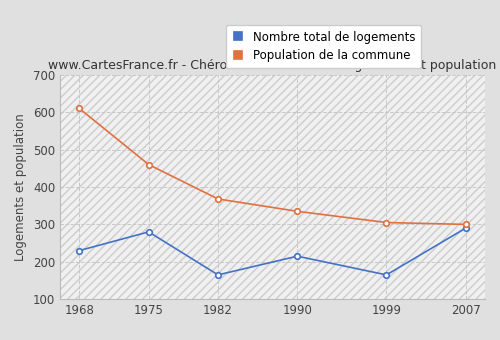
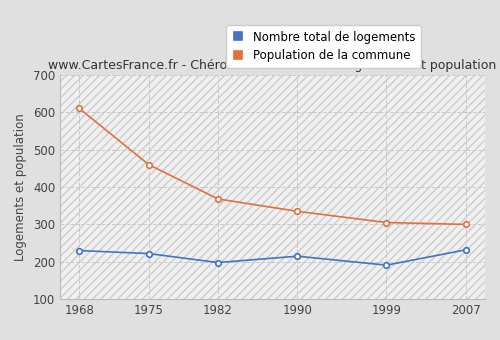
Nombre total de logements/1975: 280 -> 222
Nombre total de logements/1982: 165 -> 198
Nombre total de logements/1999: 165 -> 191
Nombre total de logements/2007: 290 -> 232
